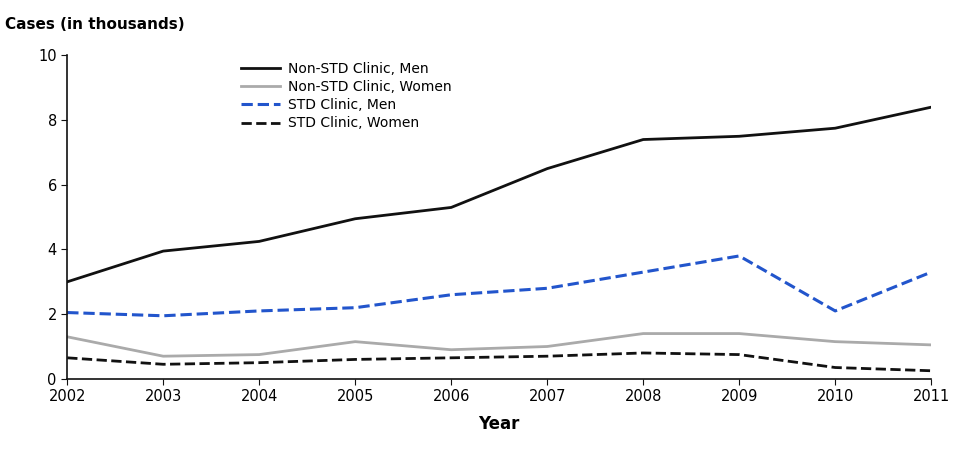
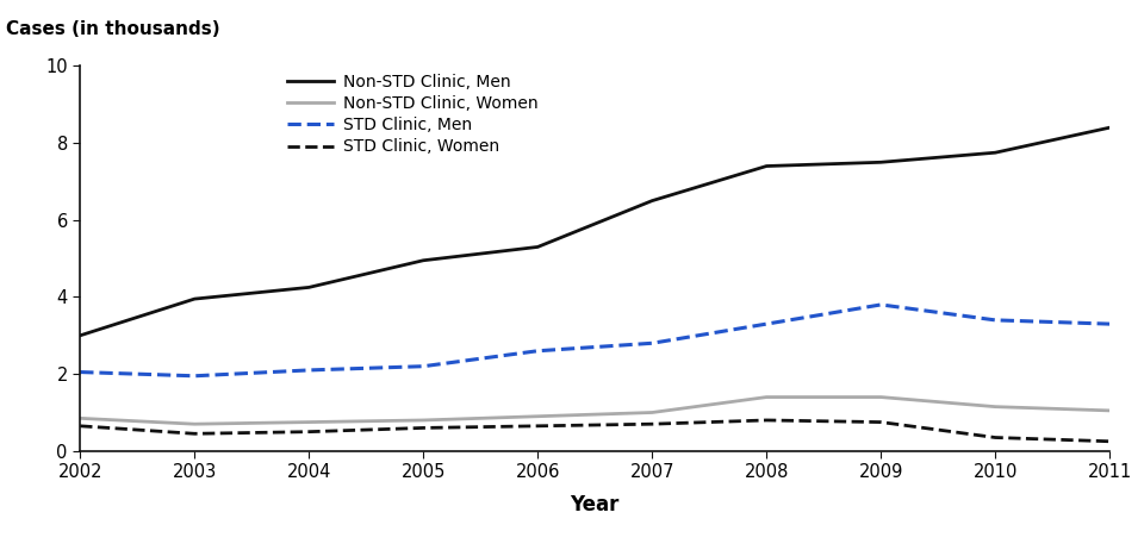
Non-STD Clinic, Women/2002: 1.30 -> 0.85
Non-STD Clinic, Women/2005: 1.15 -> 0.80
STD Clinic, Men/2010: 2.10 -> 3.40
